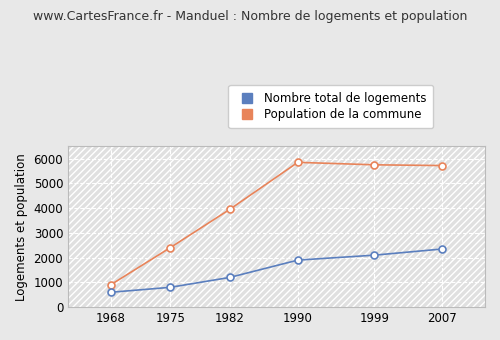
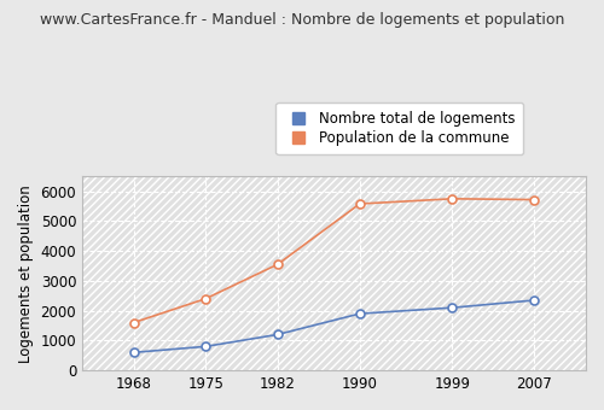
Population de la commune/1968: 900 -> 1600
Population de la commune/1982: 3950 -> 3550
Population de la commune/1990: 5850 -> 5580
